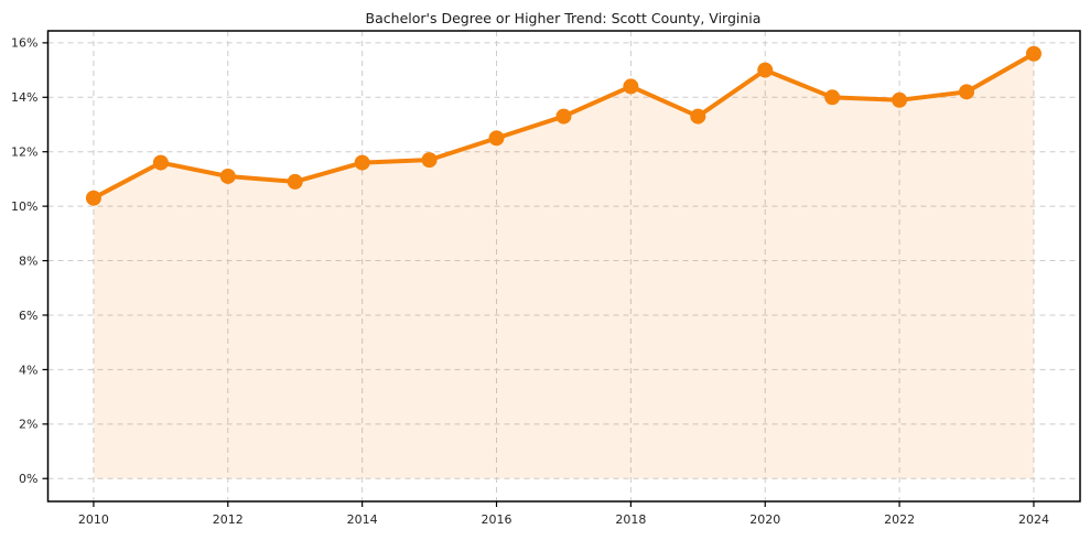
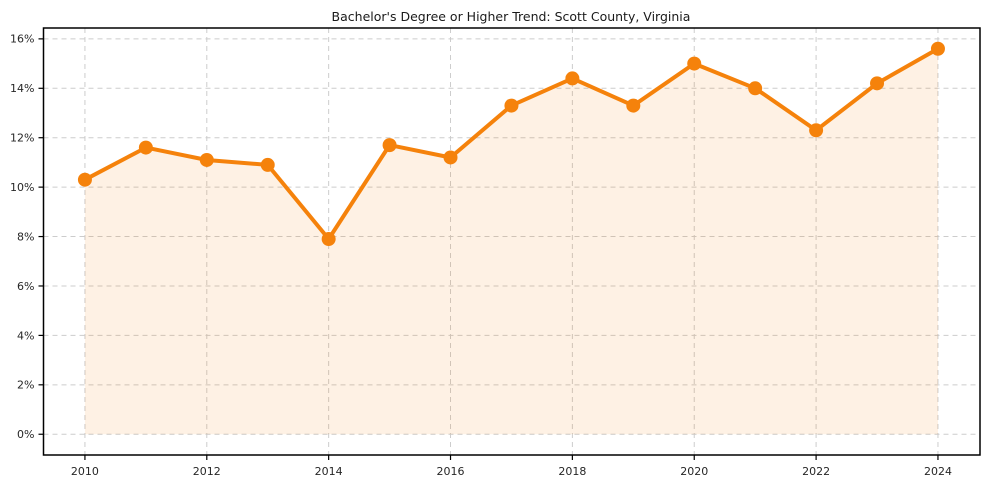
2014: 11.6% -> 7.9%
2016: 12.5% -> 11.2%
2022: 13.9% -> 12.3%
